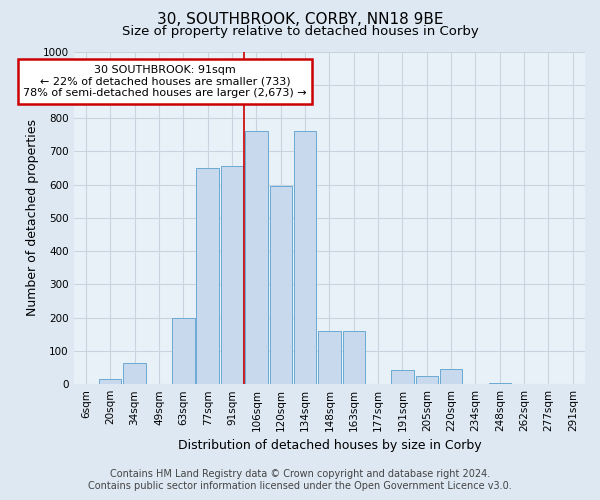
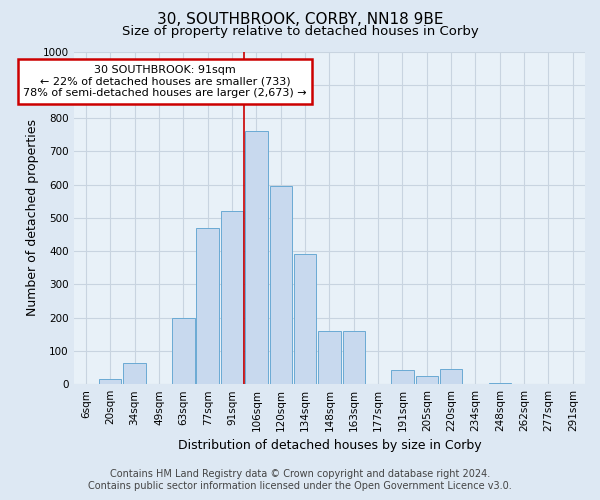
77sqm: 650 -> 470
91sqm: 655 -> 520
134sqm: 760 -> 390
